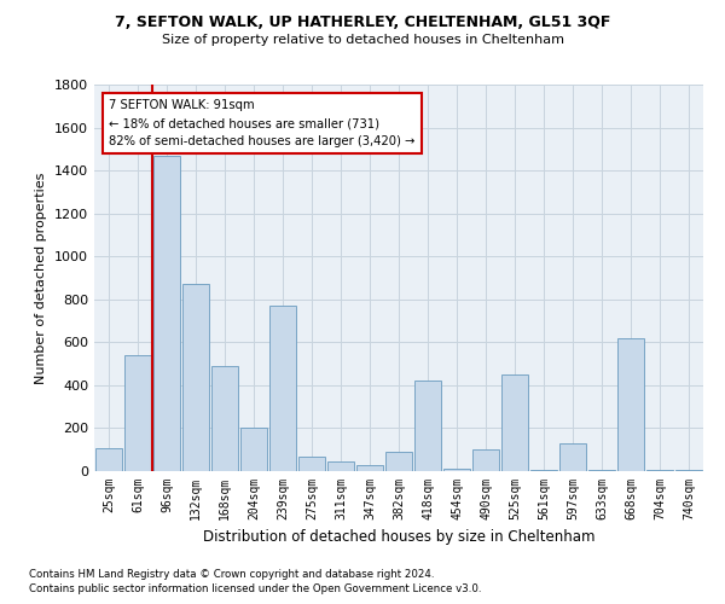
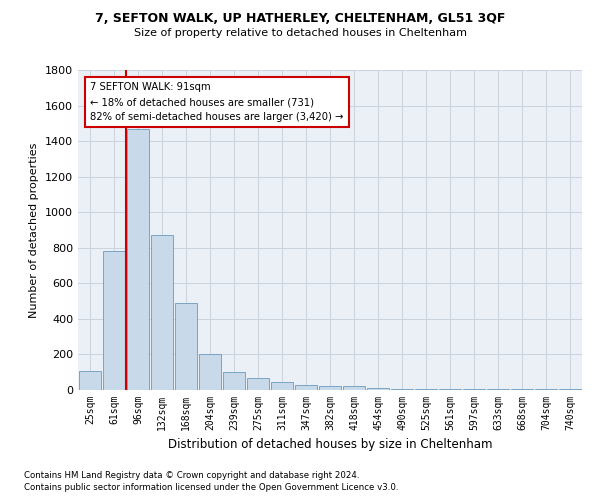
61sqm: 540 -> 780
239sqm: 770 -> 100
382sqm: 90 -> 20
418sqm: 420 -> 20
490sqm: 100 -> 0
525sqm: 450 -> 0
597sqm: 130 -> 0
668sqm: 620 -> 0
